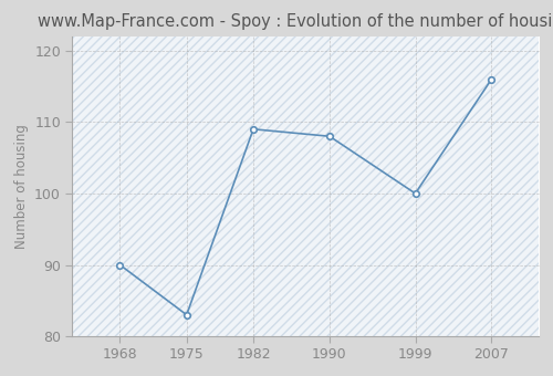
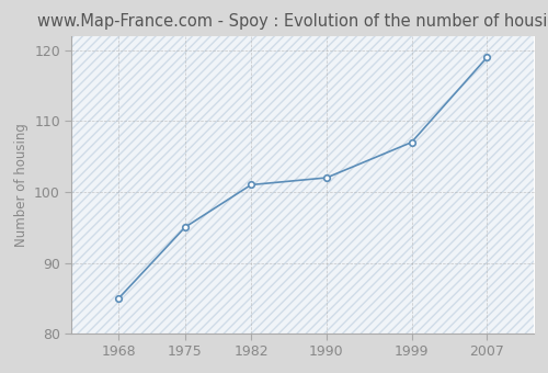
1968: 90 -> 85
1975: 83 -> 95
1982: 109 -> 101
1990: 108 -> 102
1999: 100 -> 107
2007: 116 -> 119
